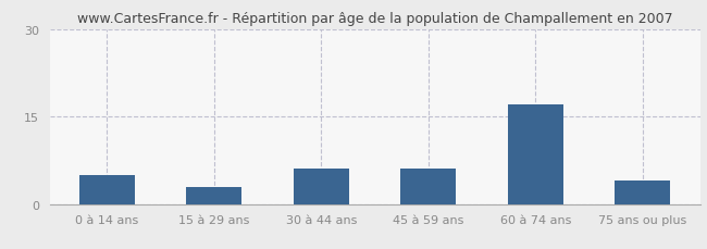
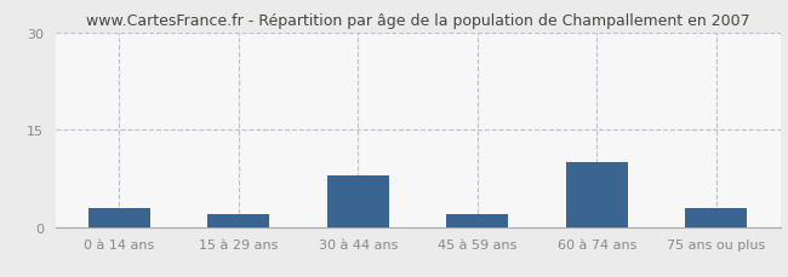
0 à 14 ans: 5 -> 3
15 à 29 ans: 3 -> 2
30 à 44 ans: 6 -> 8
45 à 59 ans: 6 -> 2
60 à 74 ans: 17 -> 10
75 ans ou plus: 4 -> 3
